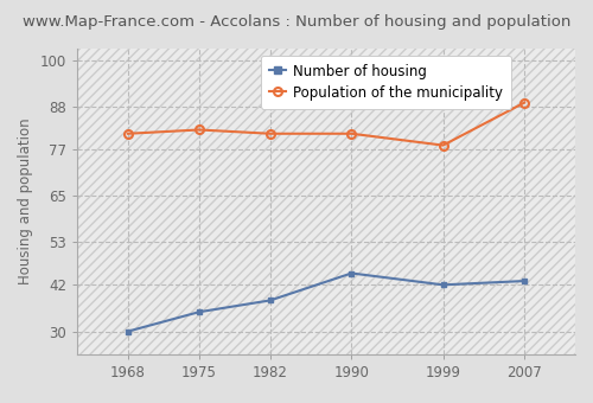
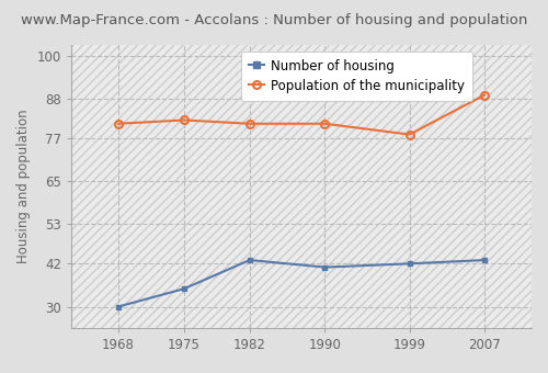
Number of housing/1982: 38 -> 43
Number of housing/1990: 45 -> 41
